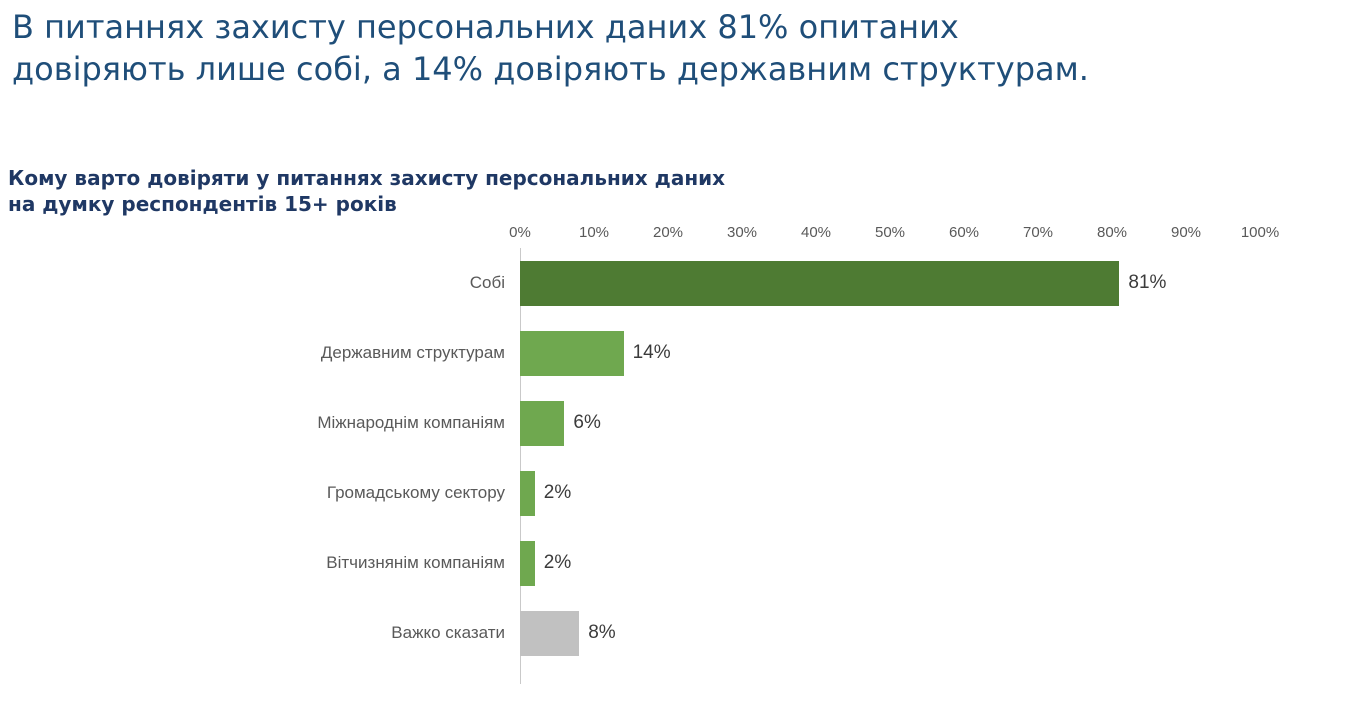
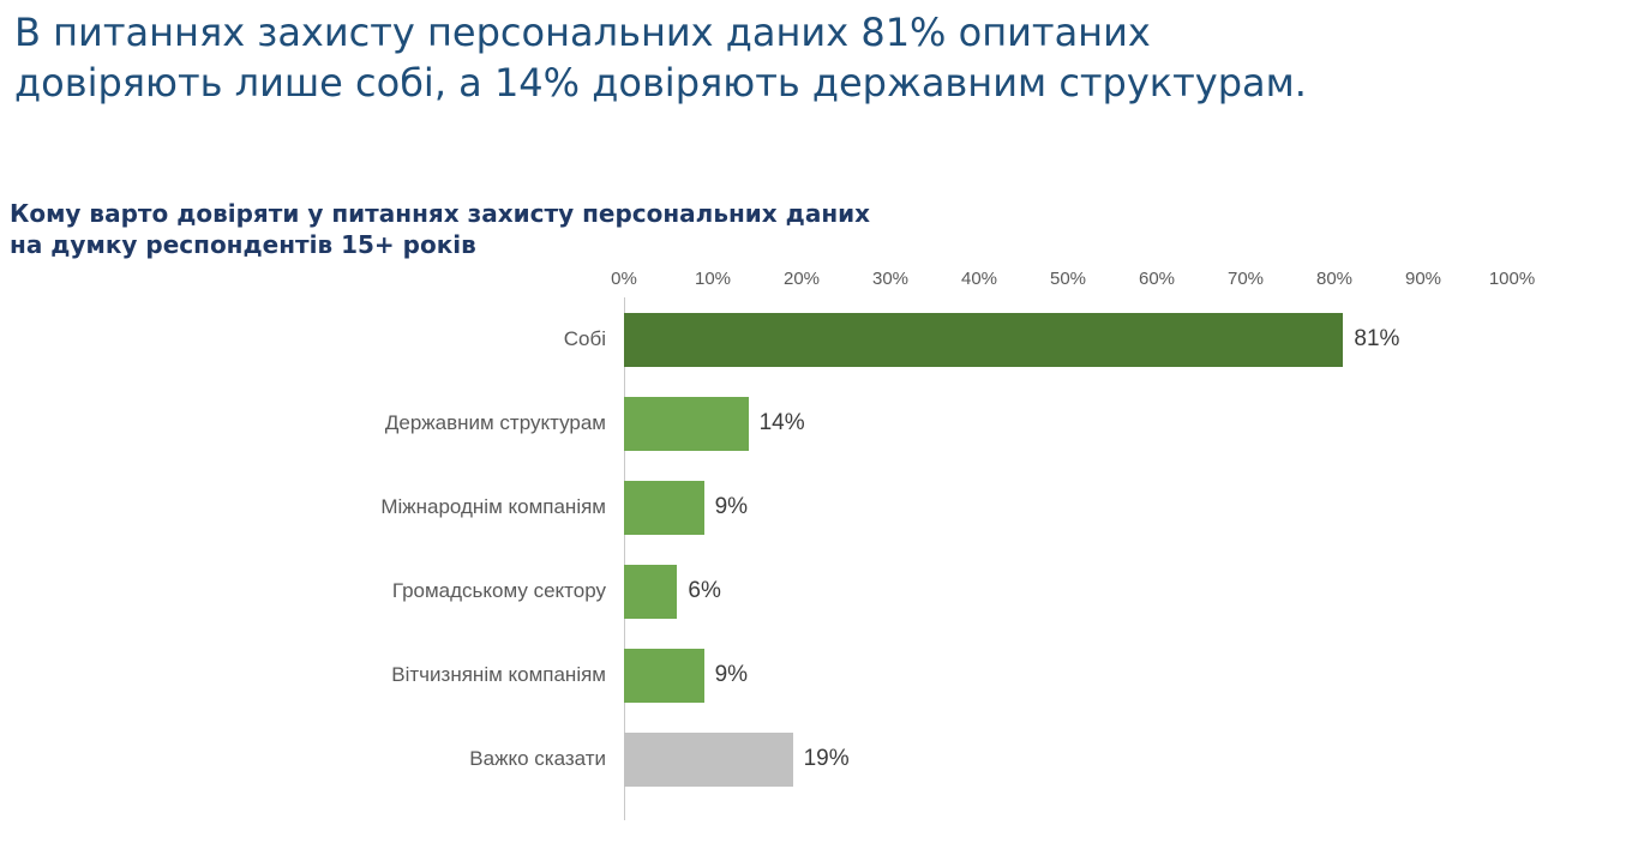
Міжнароднім компаніям: 6% -> 9%
Громадському сектору: 2% -> 6%
Вітчизнянім компаніям: 2% -> 9%
Важко сказати: 8% -> 19%
